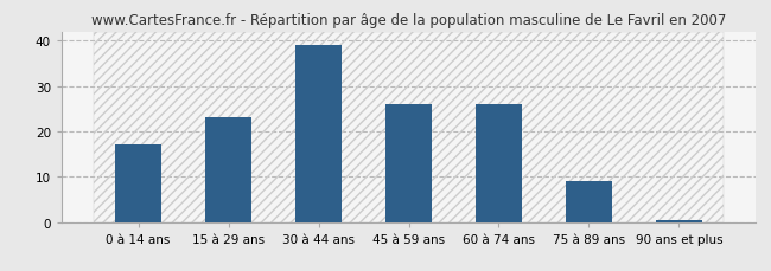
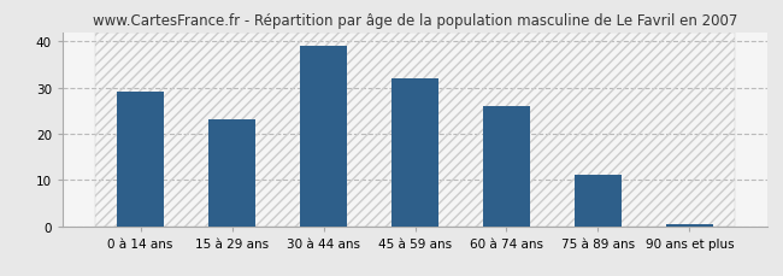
0 à 14 ans: 17.0 -> 29.0
45 à 59 ans: 26.0 -> 32.0
75 à 89 ans: 9.0 -> 11.0
